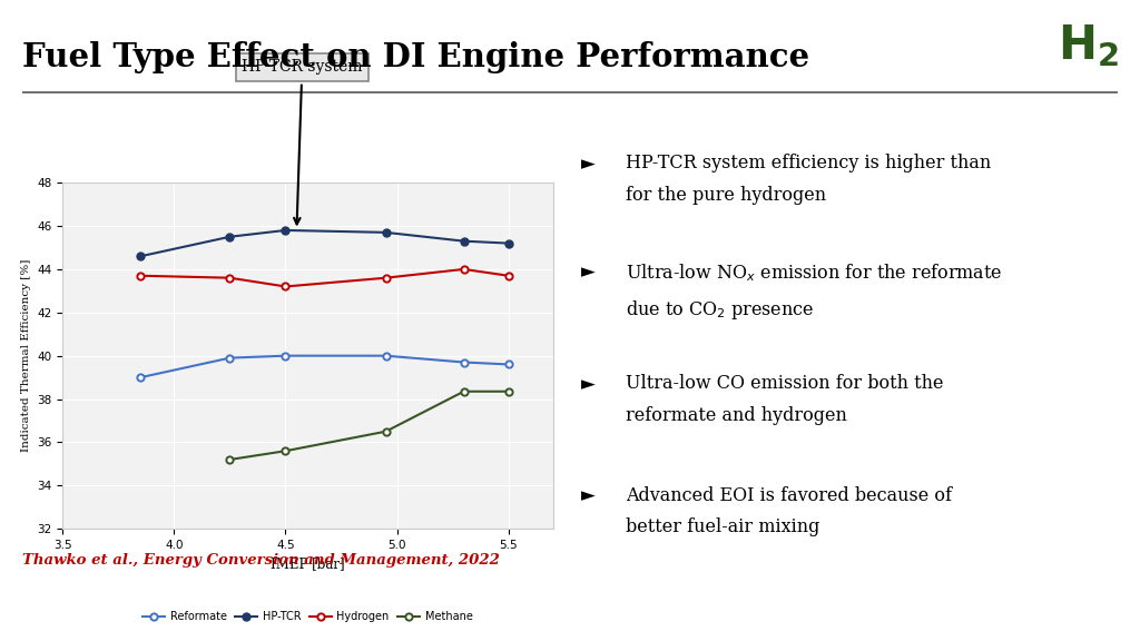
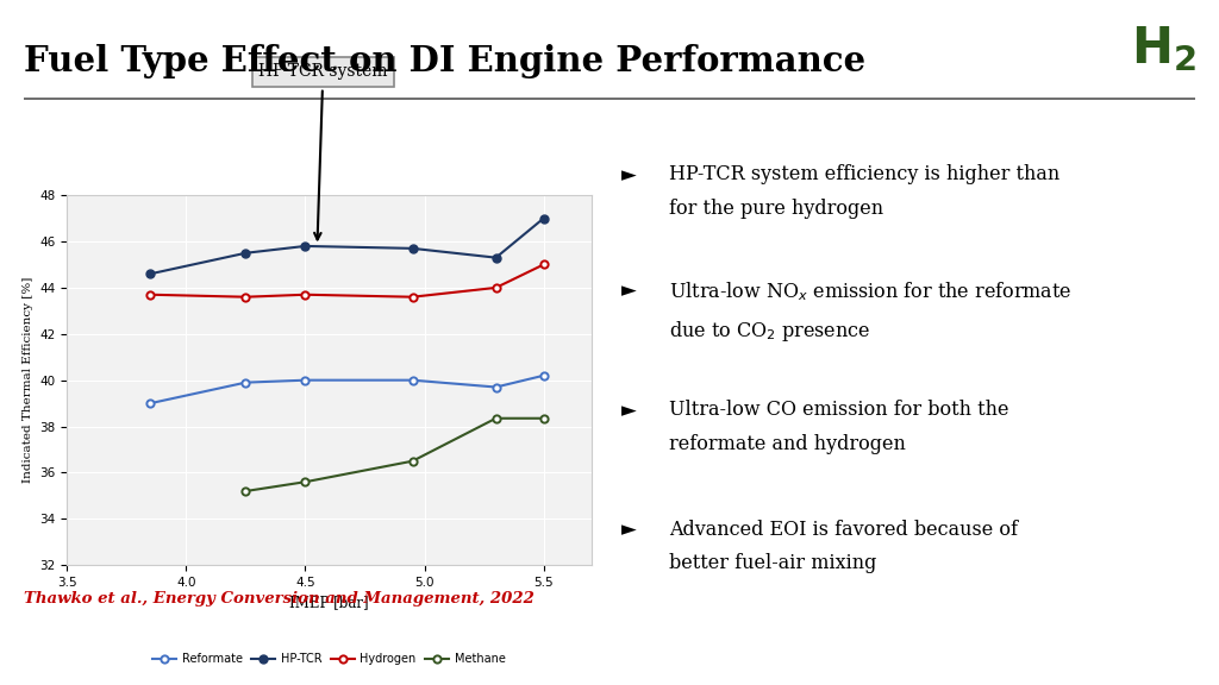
Hydrogen/4.5: 43.2 -> 43.7
Reformate/5.5: 39.6 -> 40.2
HP-TCR/5.5: 45.2 -> 47.0
Hydrogen/5.5: 43.7 -> 45.0
